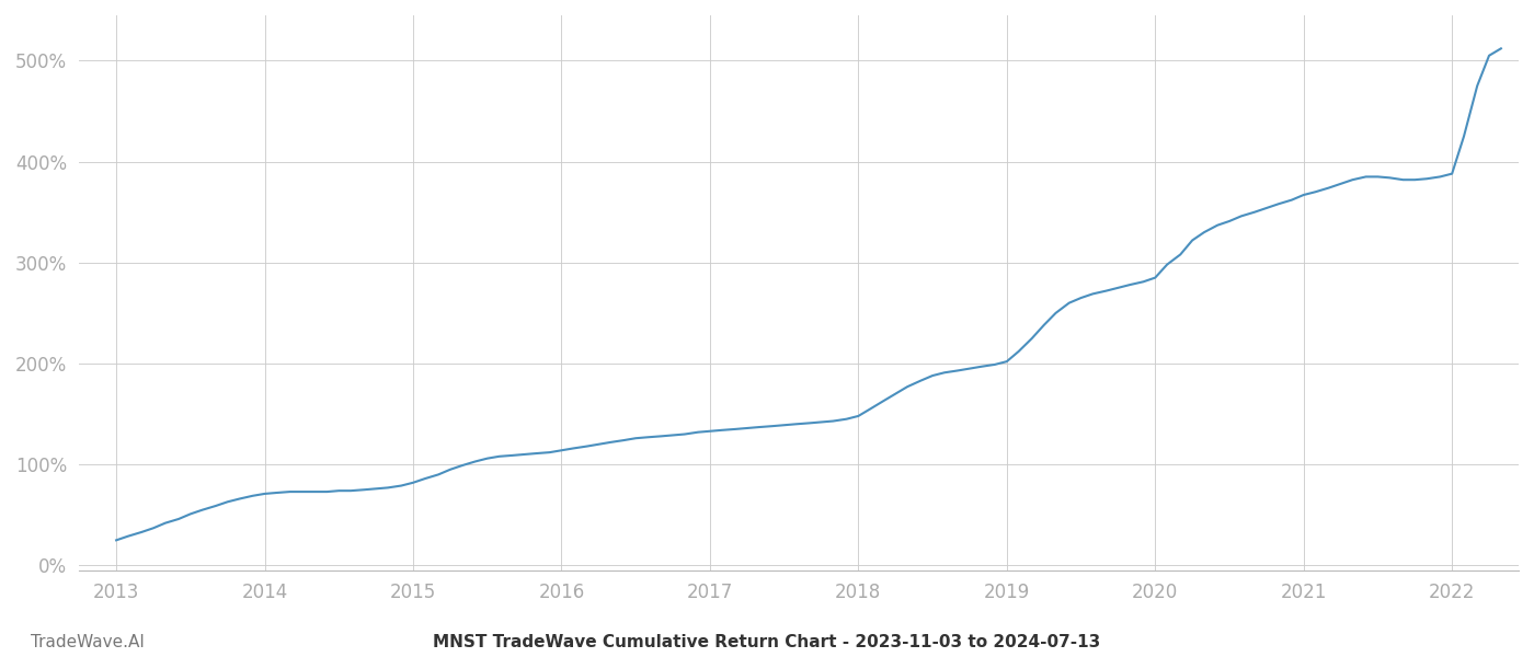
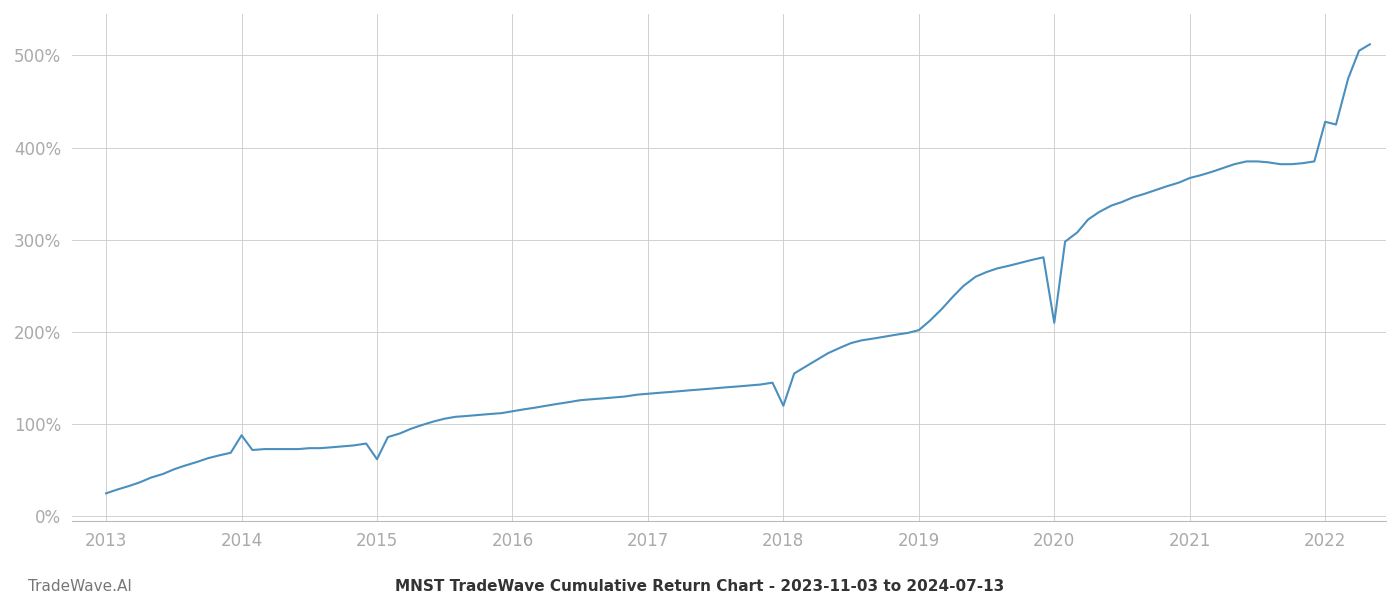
2014: 71% -> 88%
2015: 82% -> 62%
2018: 148% -> 120%
2020: 285% -> 210%
2022: 388% -> 428%
